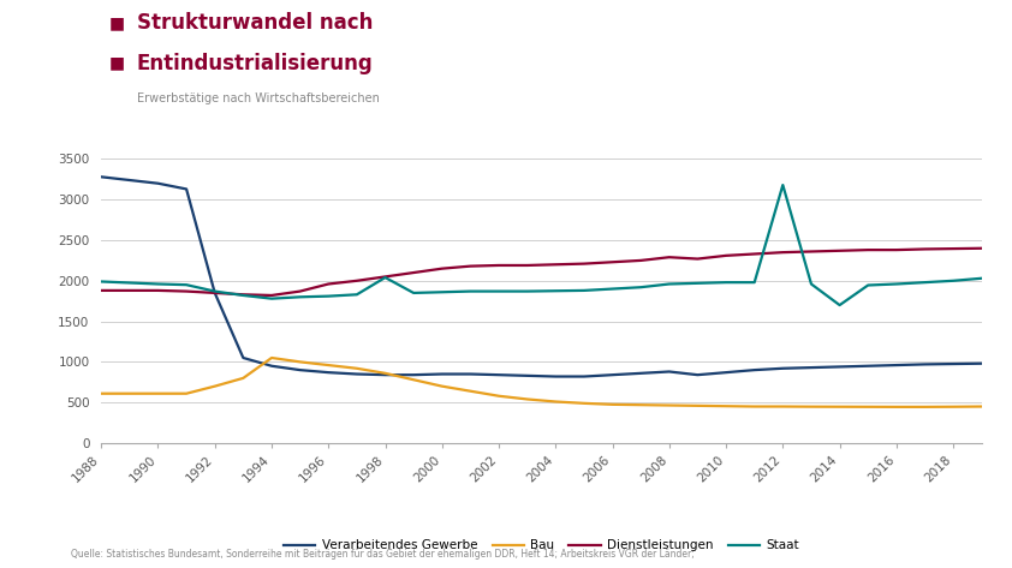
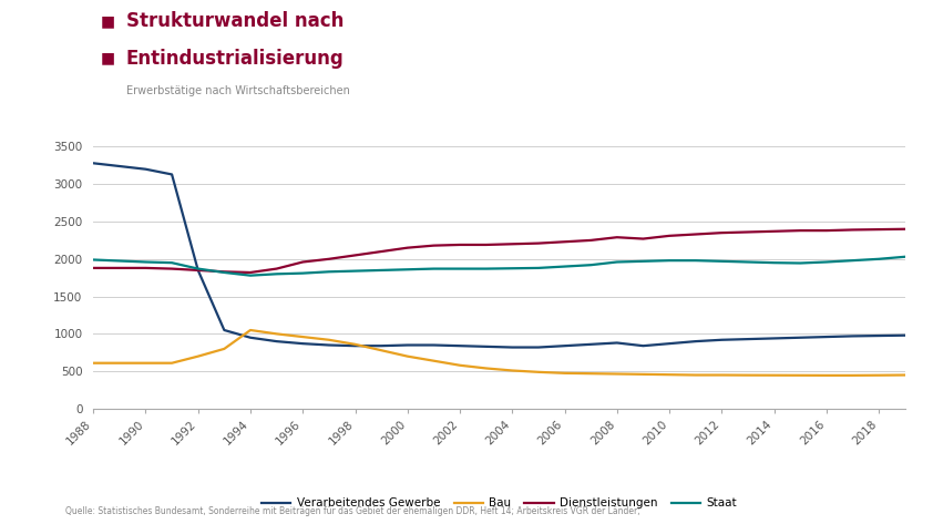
Staat/1998: 2040 -> 1840
Staat/2012: 3180 -> 1970
Staat/2014: 1700 -> 1950
